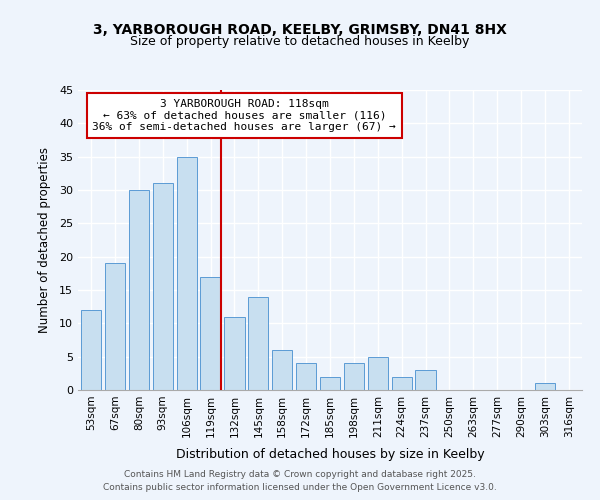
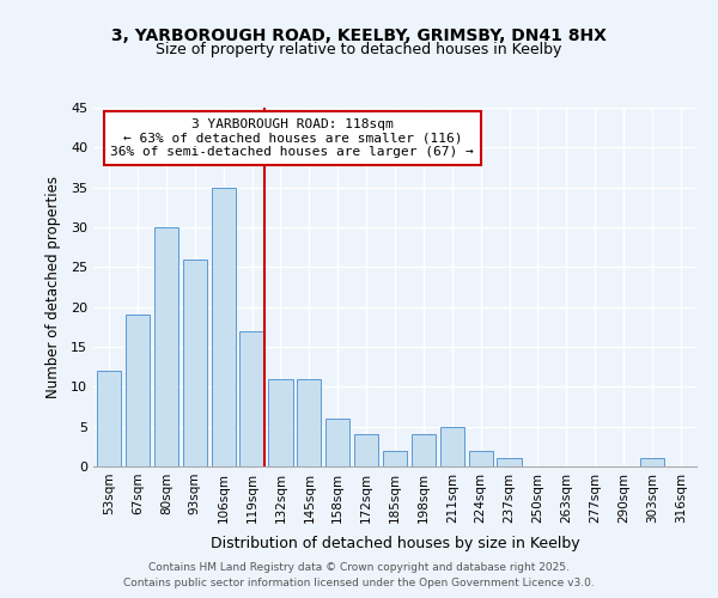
93sqm: 31 -> 26
145sqm: 14 -> 11
237sqm: 3 -> 1
